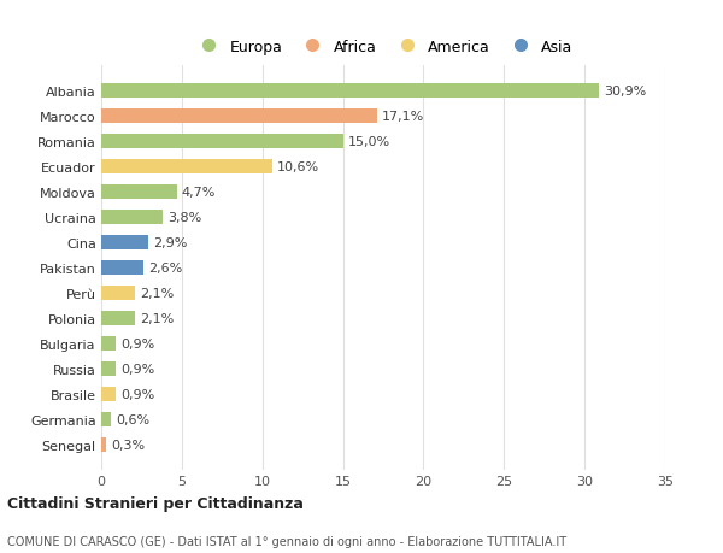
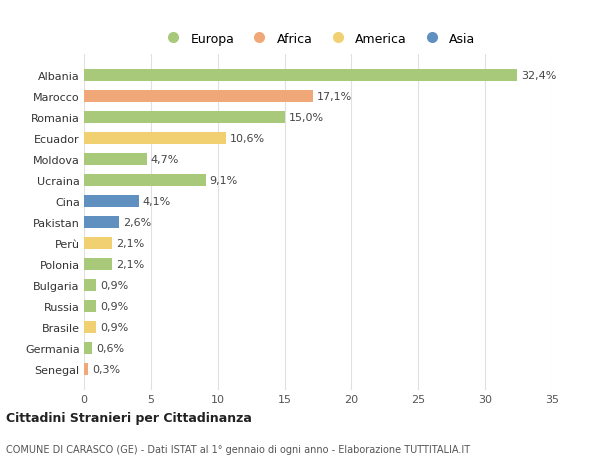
Albania: 30,9% -> 32,4%
Ucraina: 3,8% -> 9,1%
Cina: 2,9% -> 4,1%
